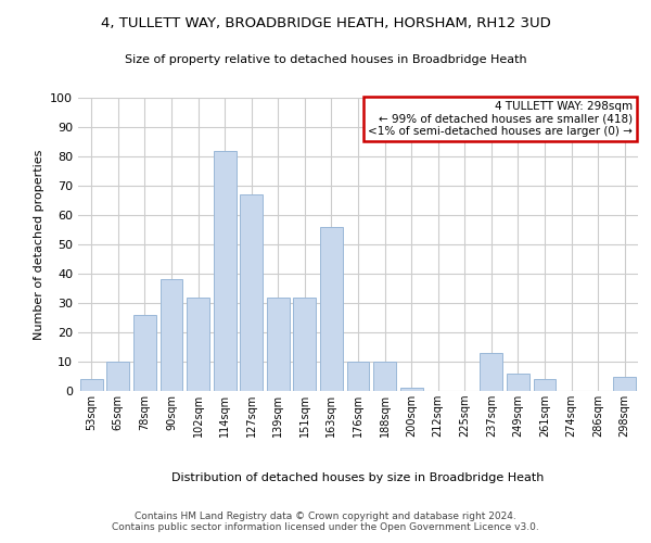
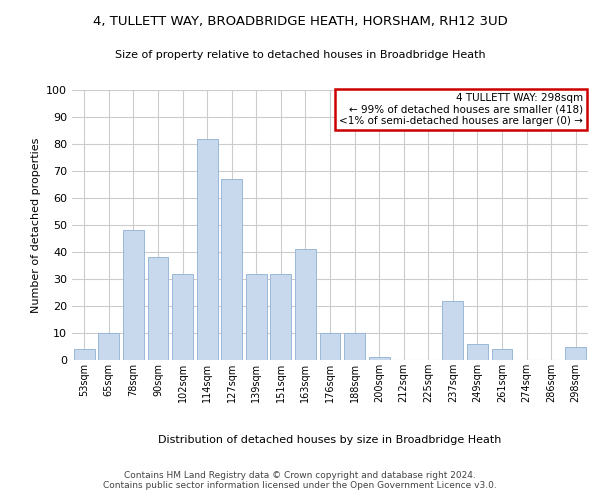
78sqm: 26 -> 48
163sqm: 56 -> 41
237sqm: 13 -> 22
